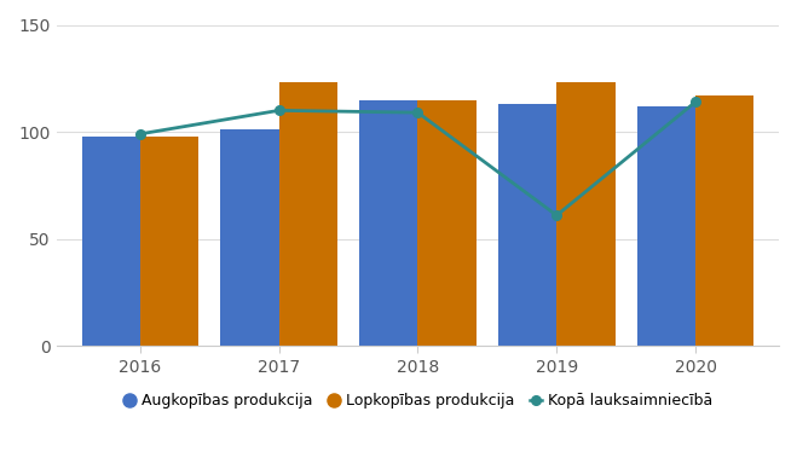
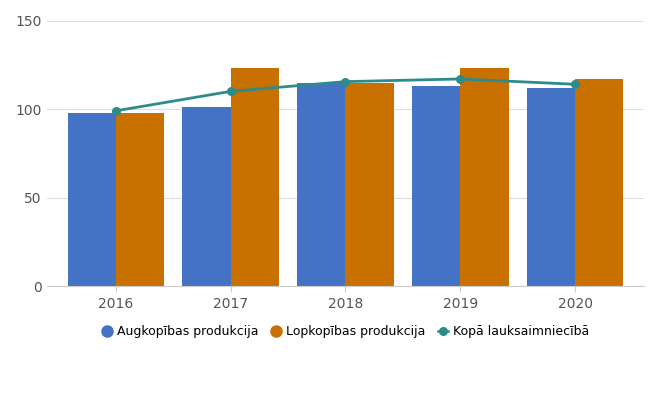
Kopā lauksaimniecībā/2018: 109 -> 116
Kopā lauksaimniecībā/2019: 61 -> 117
